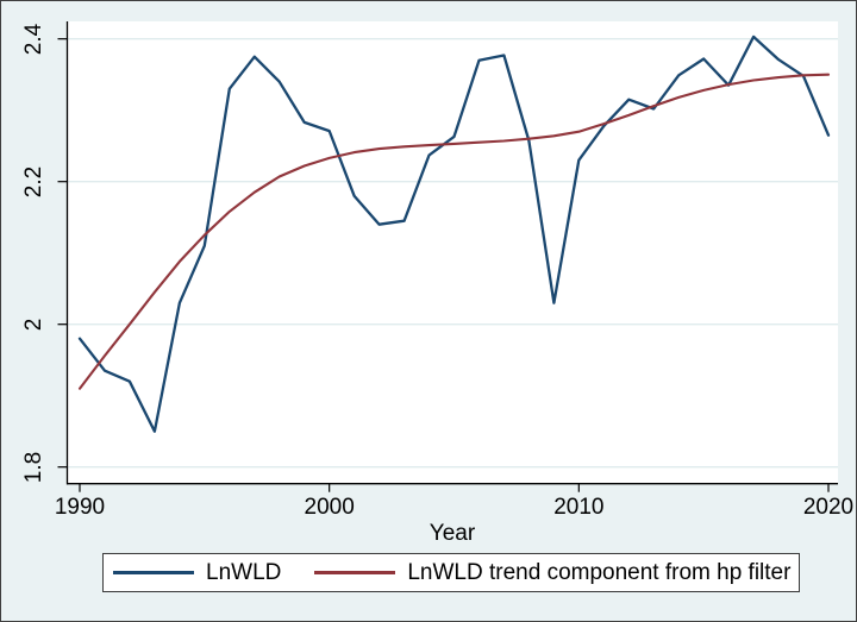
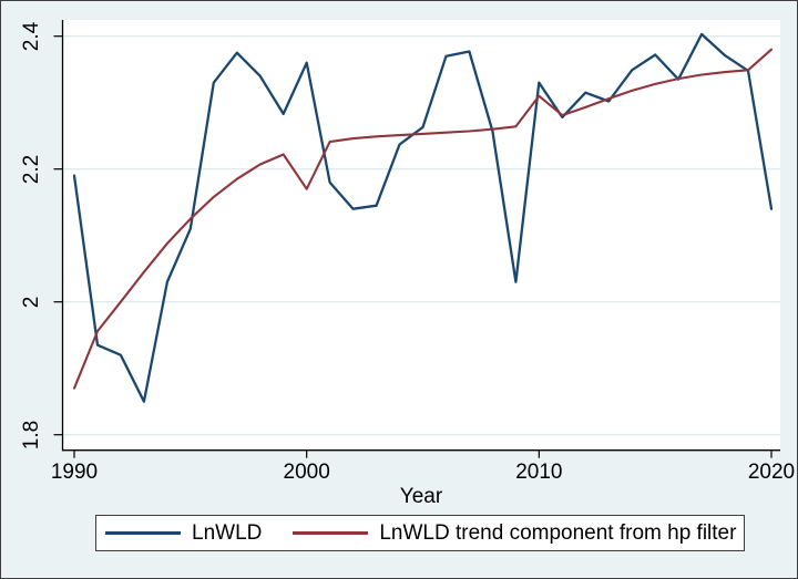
LnWLD/1990: 1.98 -> 2.19
LnWLD trend component from hp filter/1990: 1.91 -> 1.87
LnWLD/2000: 2.27 -> 2.36
LnWLD trend component from hp filter/2000: 2.23 -> 2.17
LnWLD/2010: 2.23 -> 2.33
LnWLD trend component from hp filter/2010: 2.27 -> 2.31
LnWLD/2020: 2.27 -> 2.14
LnWLD trend component from hp filter/2020: 2.35 -> 2.38
